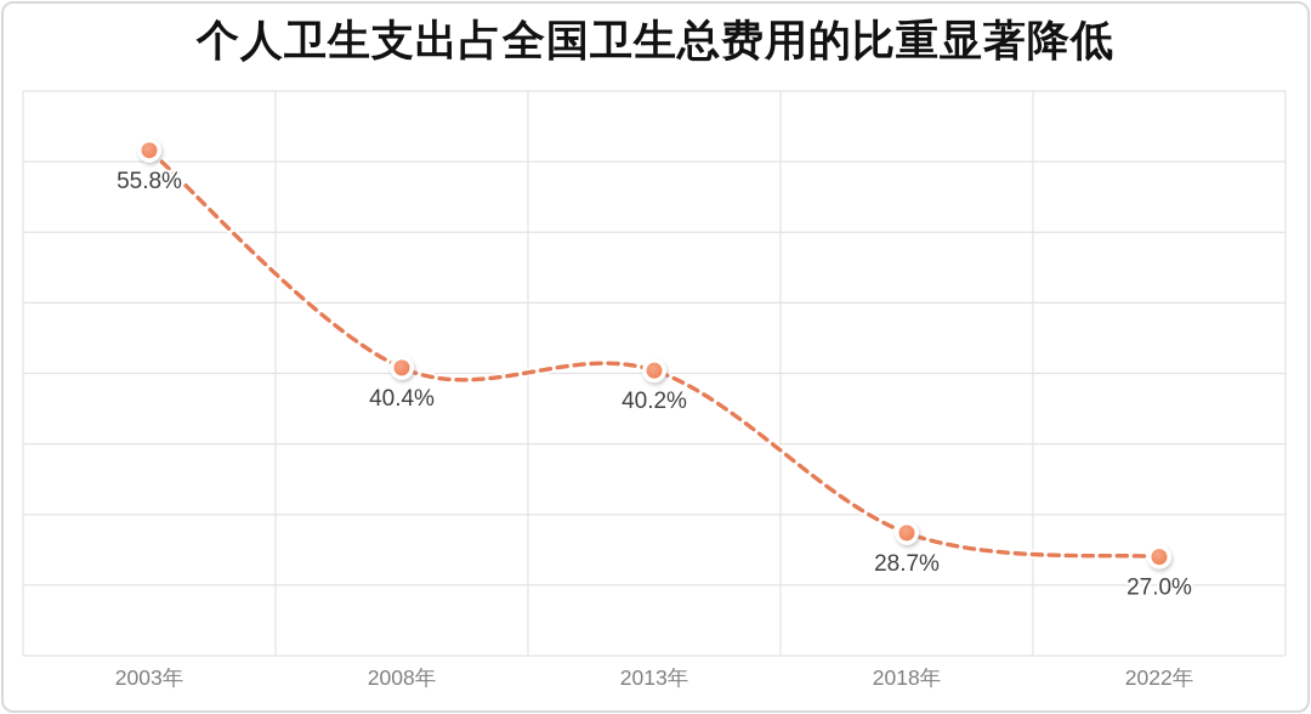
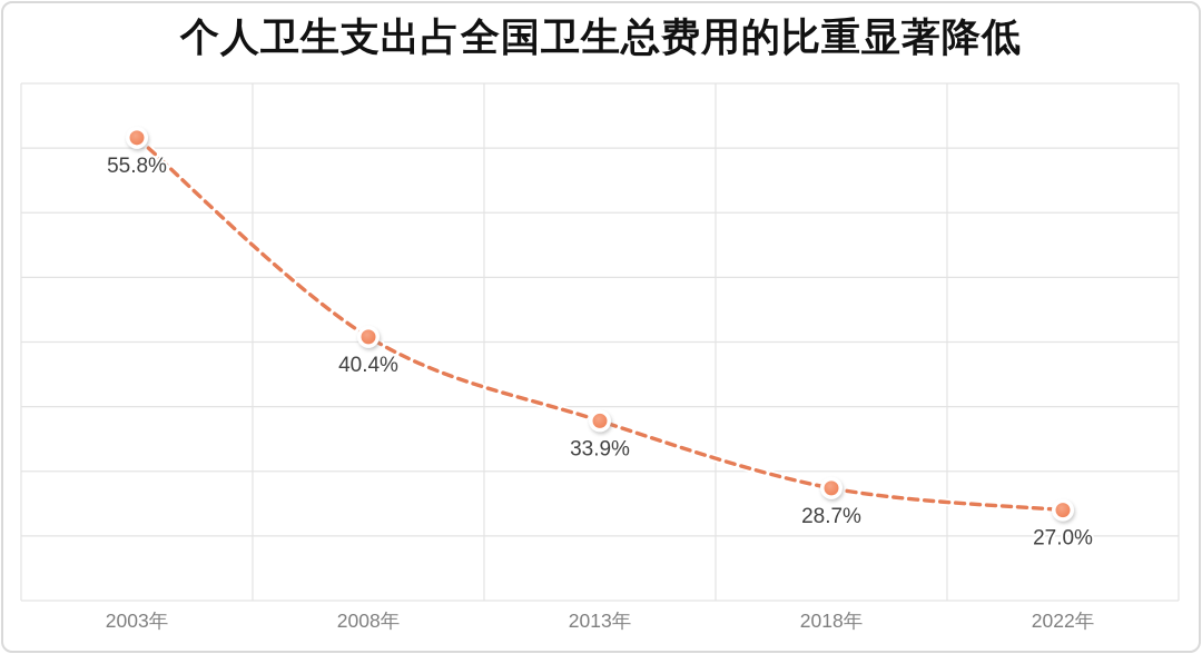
2013年: 40.2% -> 33.9%
